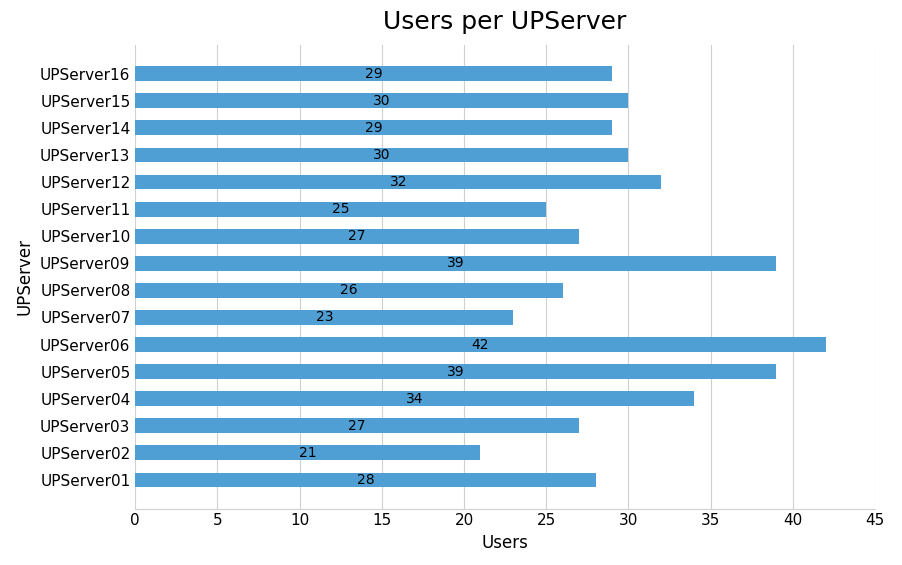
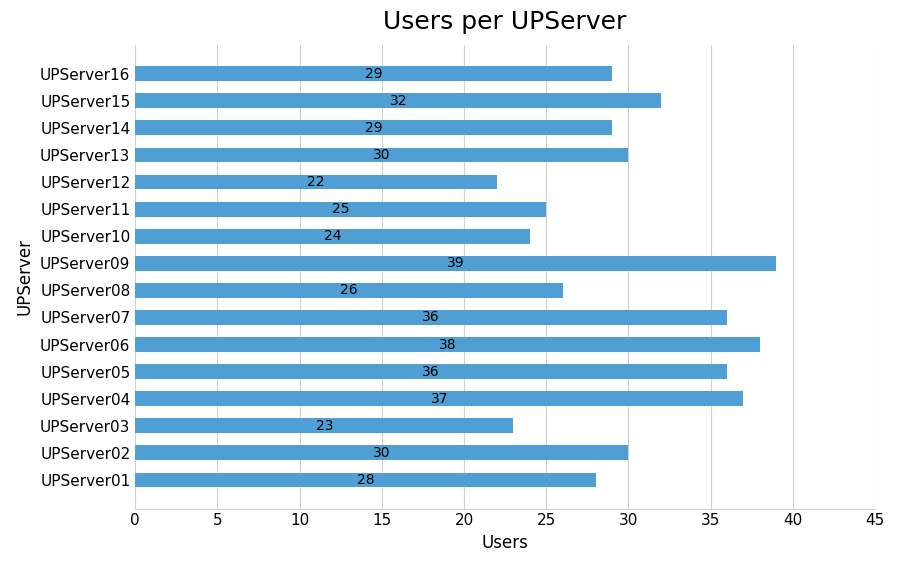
UPServer15: 30 -> 32
UPServer12: 32 -> 22
UPServer10: 27 -> 24
UPServer07: 23 -> 36
UPServer06: 42 -> 38
UPServer05: 39 -> 36
UPServer04: 34 -> 37
UPServer03: 27 -> 23
UPServer02: 21 -> 30
